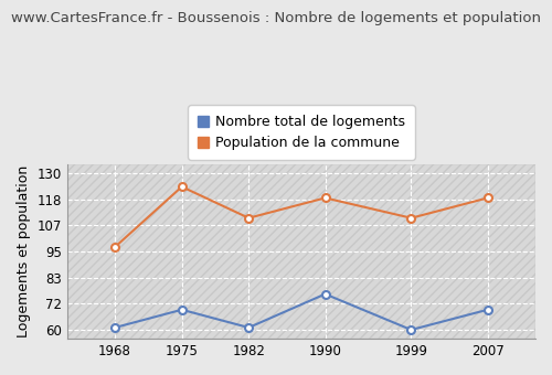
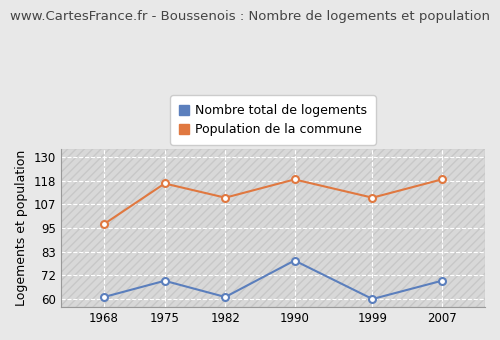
Population de la commune/1975: 124 -> 117
Nombre total de logements/1990: 76 -> 79
